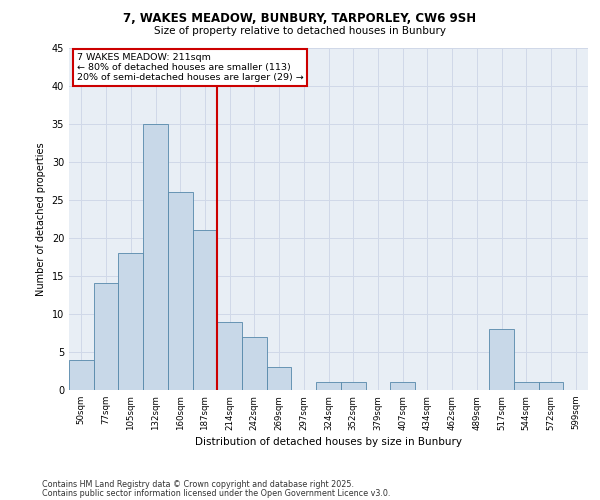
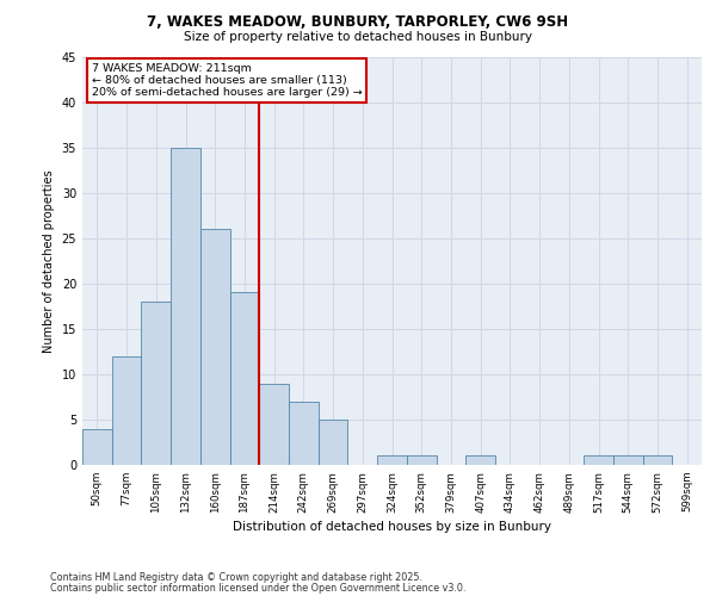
77sqm: 14 -> 12
187sqm: 21 -> 19
269sqm: 3 -> 5
517sqm: 8 -> 1
